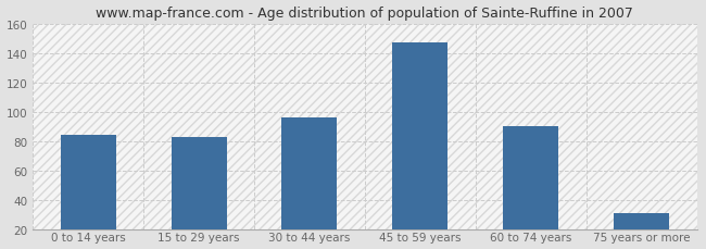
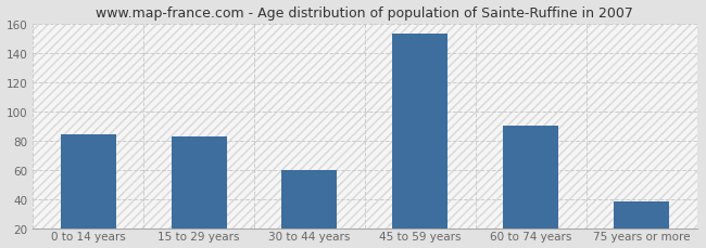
30 to 44 years: 96 -> 60
45 to 59 years: 147 -> 153
75 years or more: 31 -> 38
